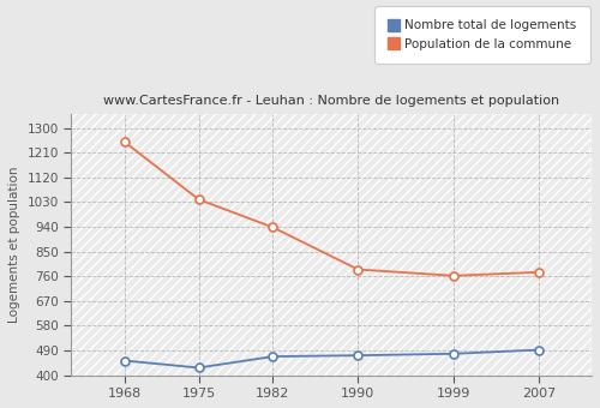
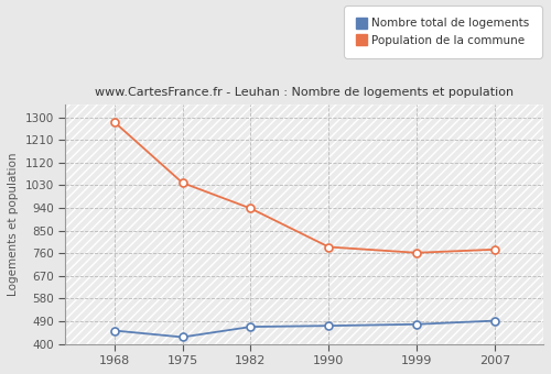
Population de la commune/1968: 1250 -> 1282
